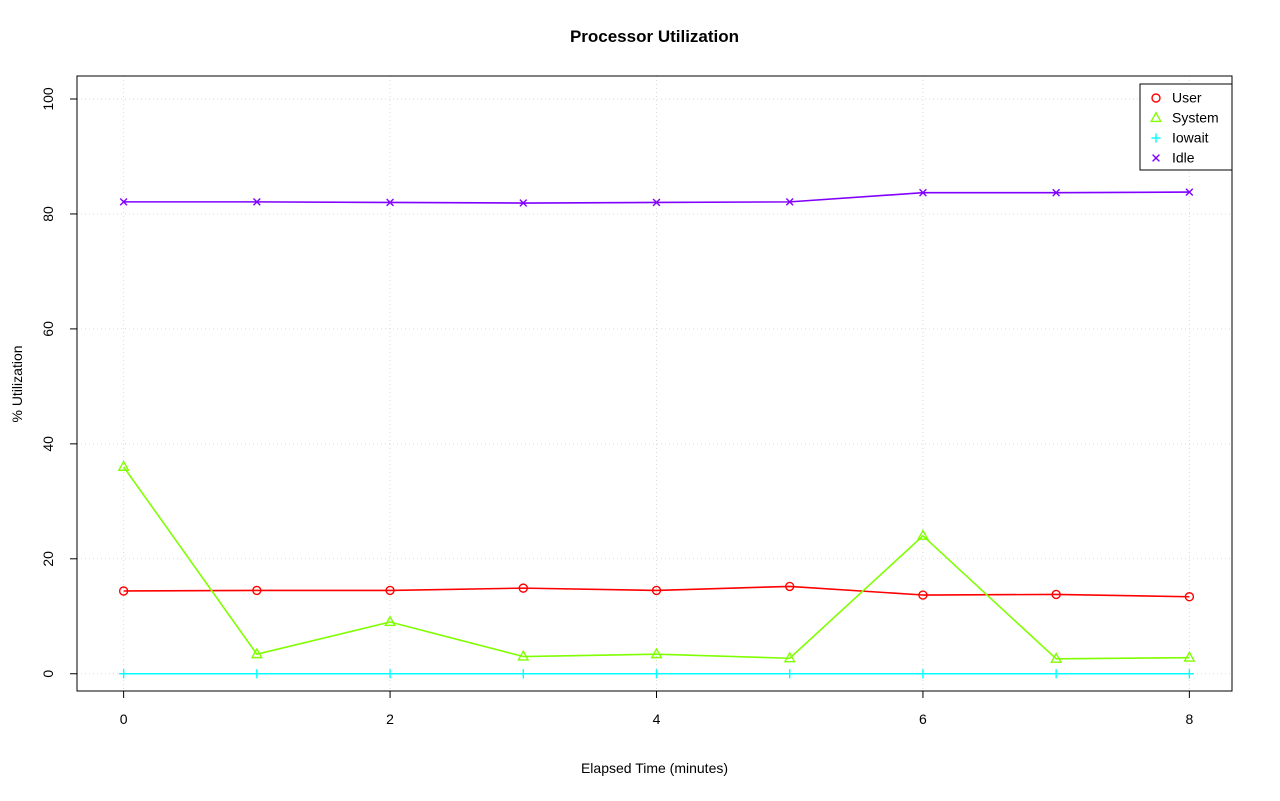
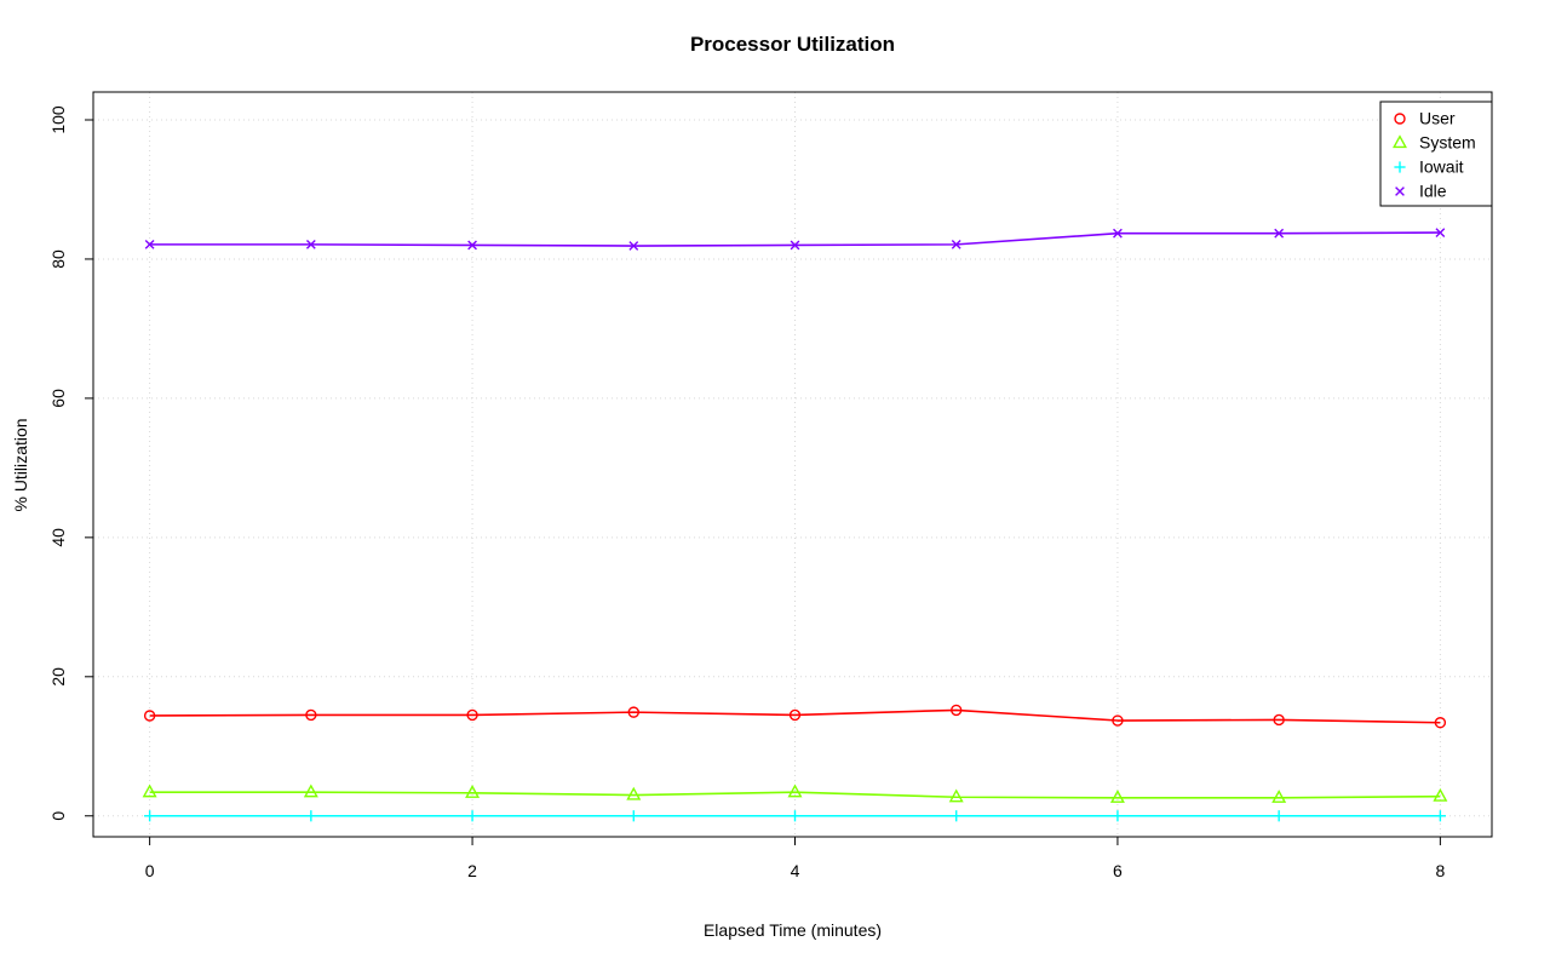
System/0: 36 -> 3
System/2: 9 -> 3
System/6: 24 -> 3
